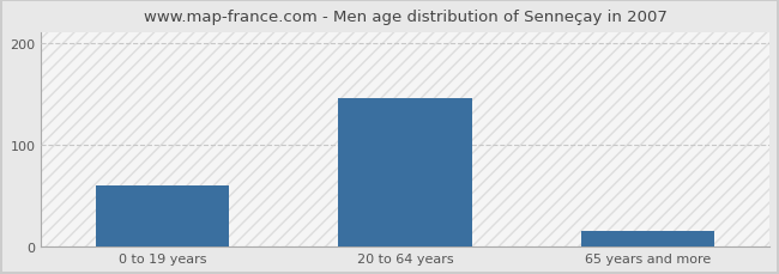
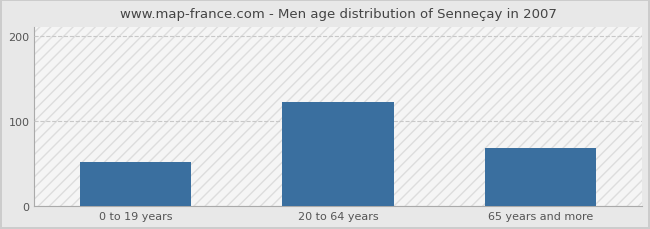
0 to 19 years: 60 -> 52
20 to 64 years: 145 -> 122
65 years and more: 15 -> 68
